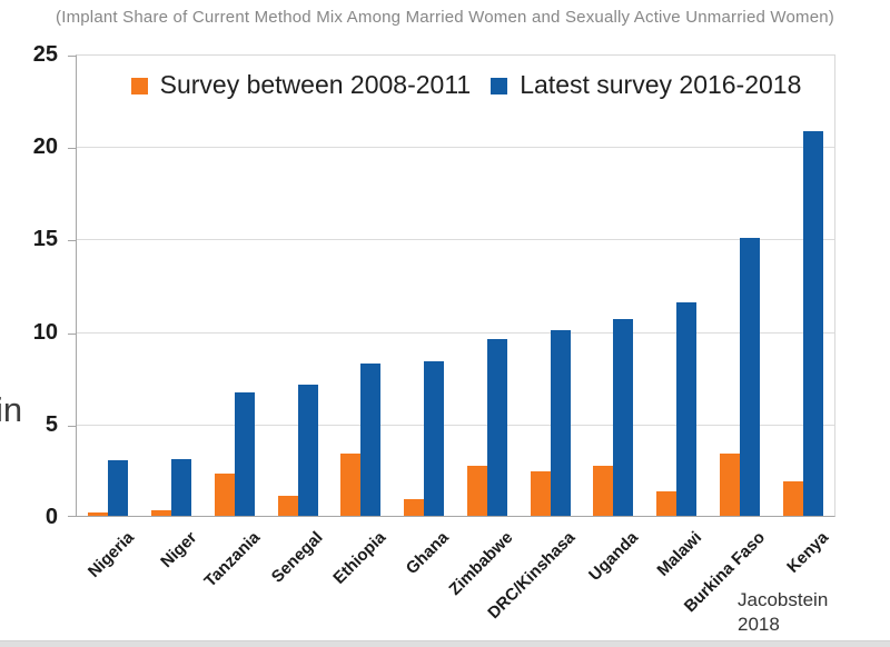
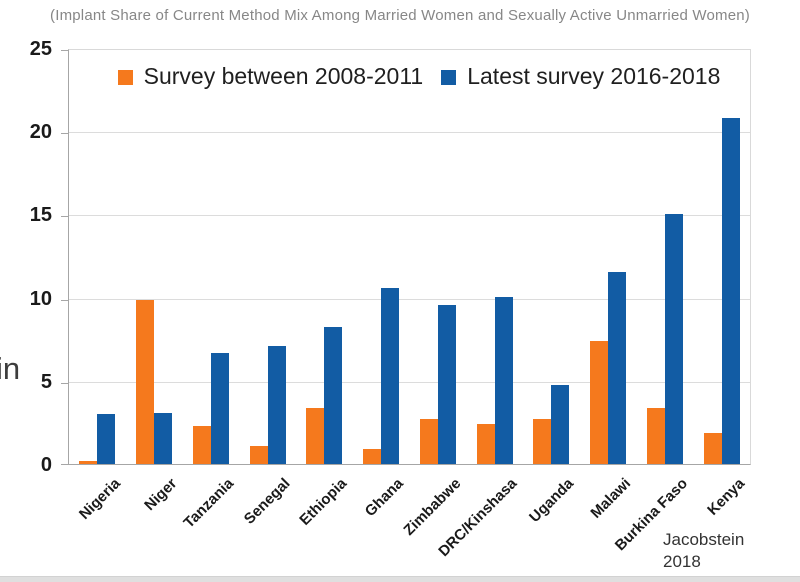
Survey between 2008-2011/Niger: 0.3 -> 9.9
Latest survey 2016-2018/Ghana: 8.4 -> 10.6
Latest survey 2016-2018/Uganda: 10.7 -> 4.8
Survey between 2008-2011/Malawi: 1.3 -> 7.4
